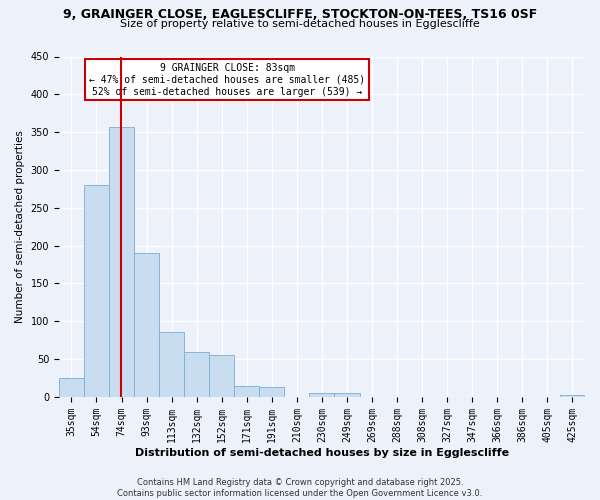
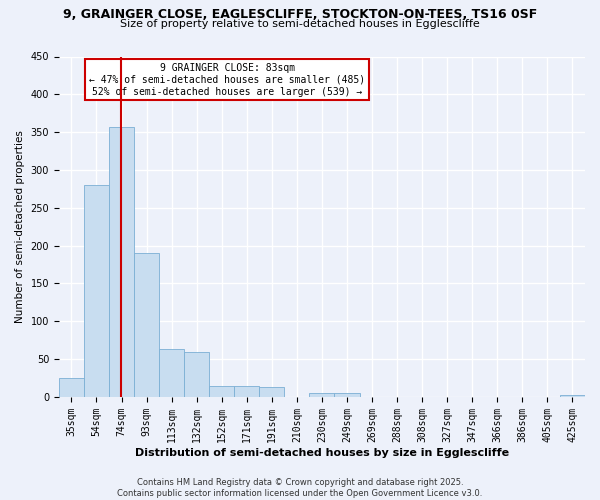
113sqm: 86 -> 63
152sqm: 56 -> 15
